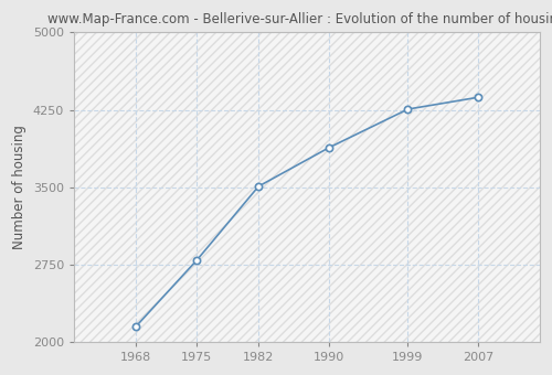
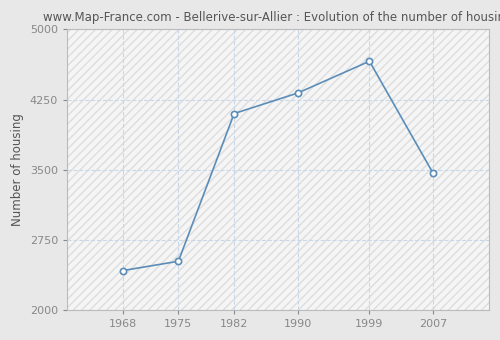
1968: 2140 -> 2420
1975: 2790 -> 2520
1982: 3510 -> 4100
1990: 3880 -> 4320
1999: 4260 -> 4660
2007: 4370 -> 3460
